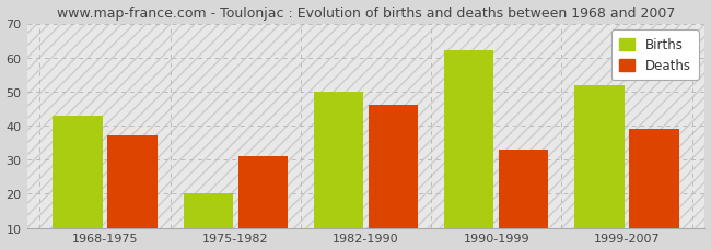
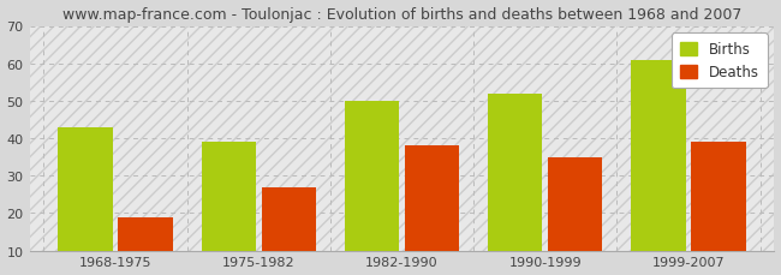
Deaths/1968-1975: 37 -> 19
Births/1975-1982: 20 -> 39
Deaths/1975-1982: 31 -> 27
Deaths/1982-1990: 46 -> 38
Births/1990-1999: 62 -> 52
Deaths/1990-1999: 33 -> 35
Births/1999-2007: 52 -> 61
